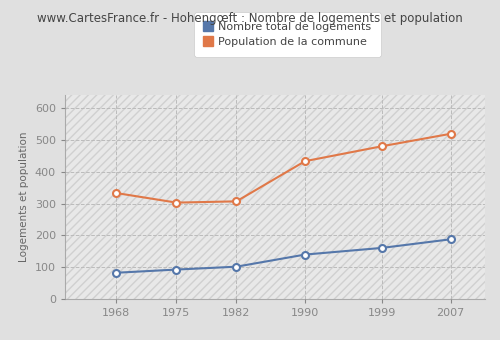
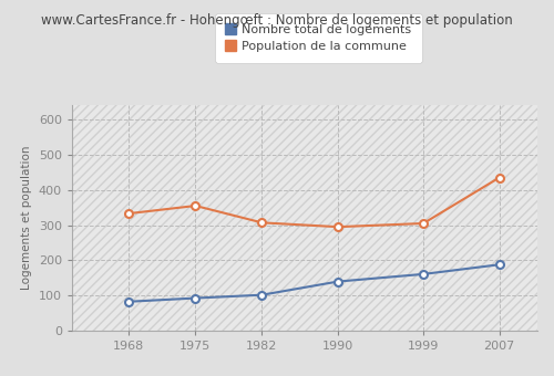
Population de la commune/1975: 303 -> 355
Population de la commune/1990: 433 -> 295
Population de la commune/1999: 480 -> 305
Population de la commune/2007: 519 -> 435
